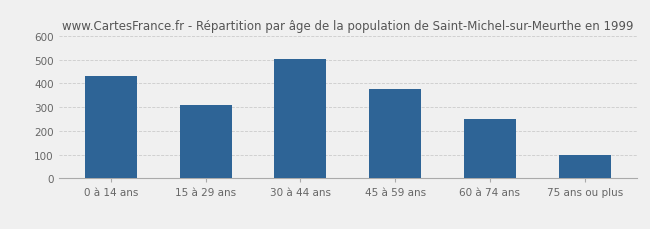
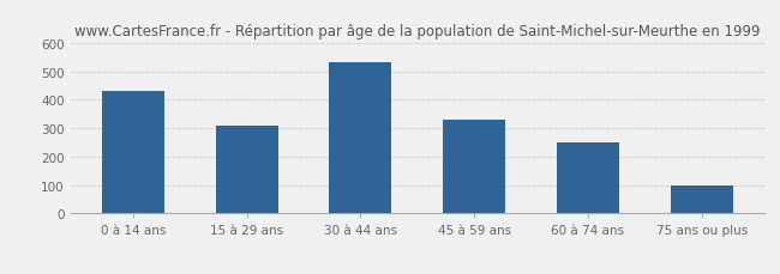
30 à 44 ans: 502 -> 530
45 à 59 ans: 378 -> 330
